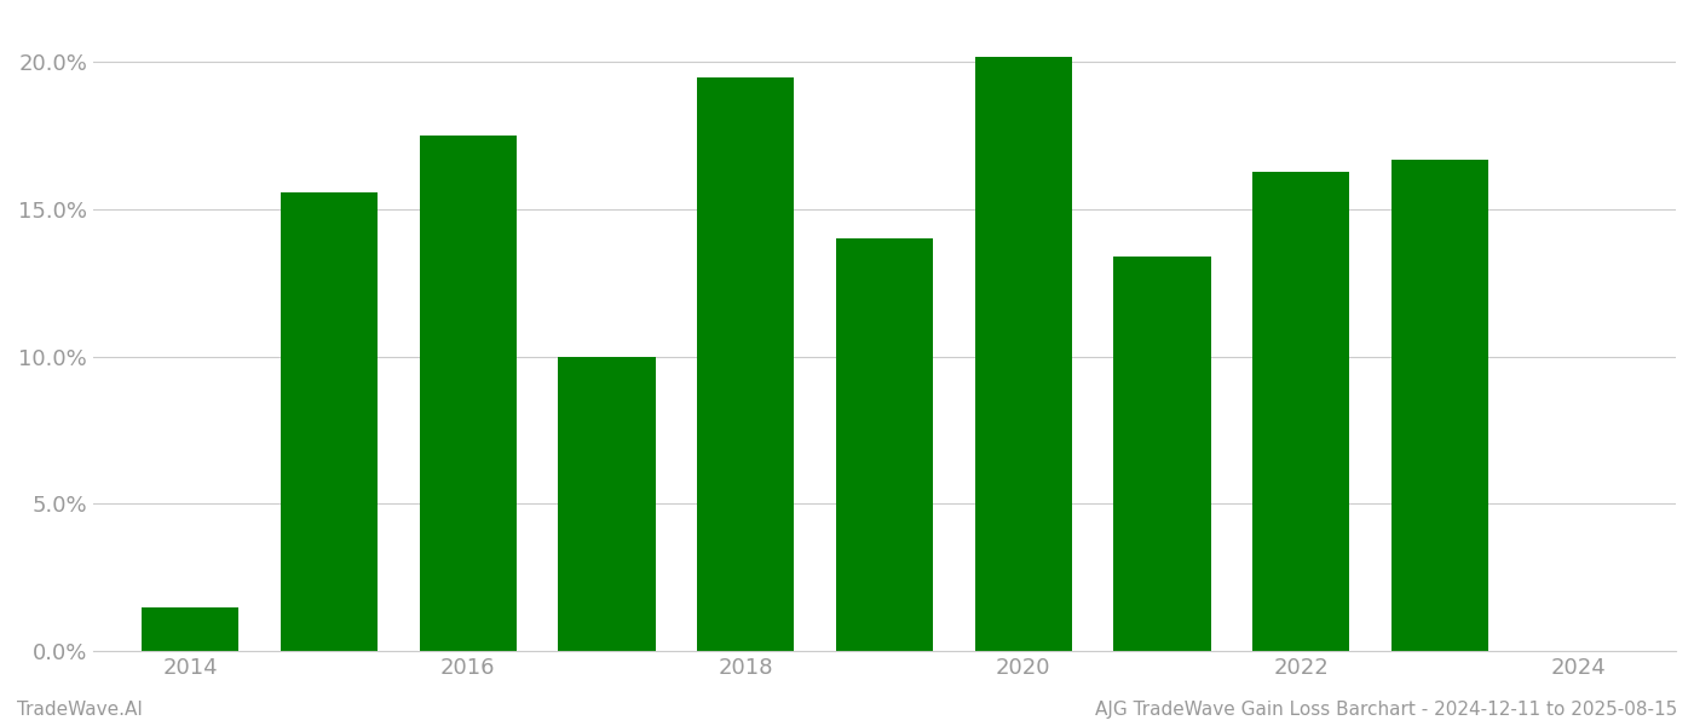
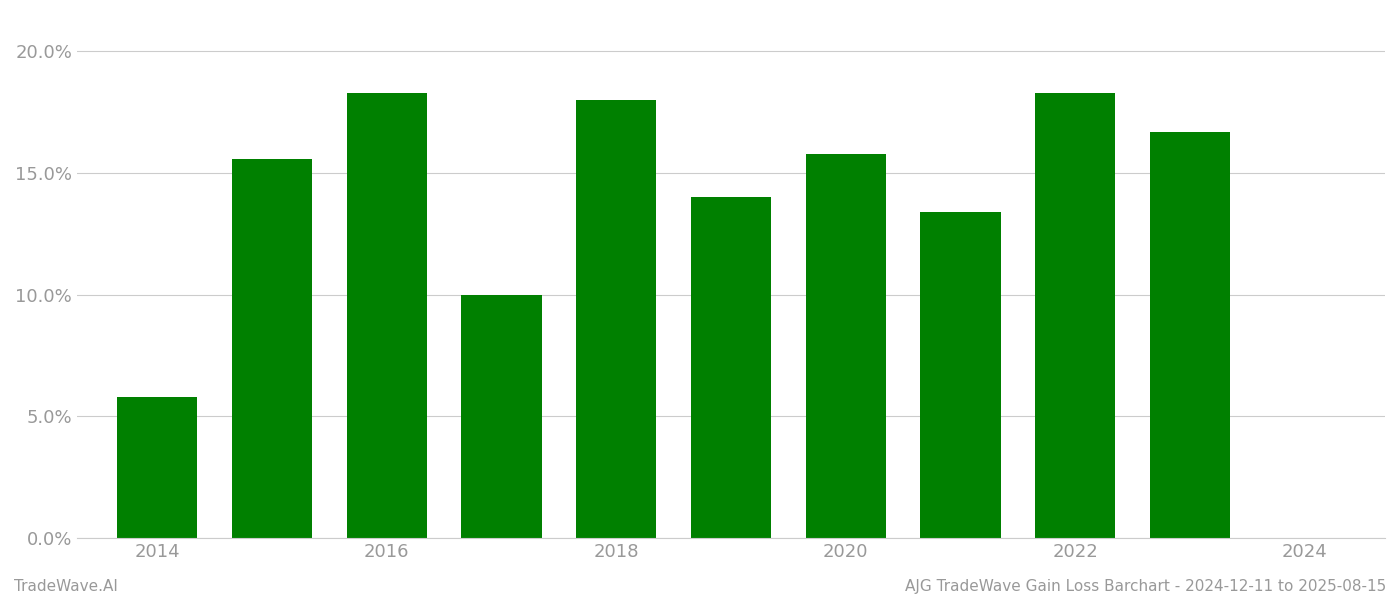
2014: 1.5% -> 5.8%
2016: 17.5% -> 18.3%
2018: 19.5% -> 18.0%
2020: 20.2% -> 15.8%
2022: 16.3% -> 18.3%
